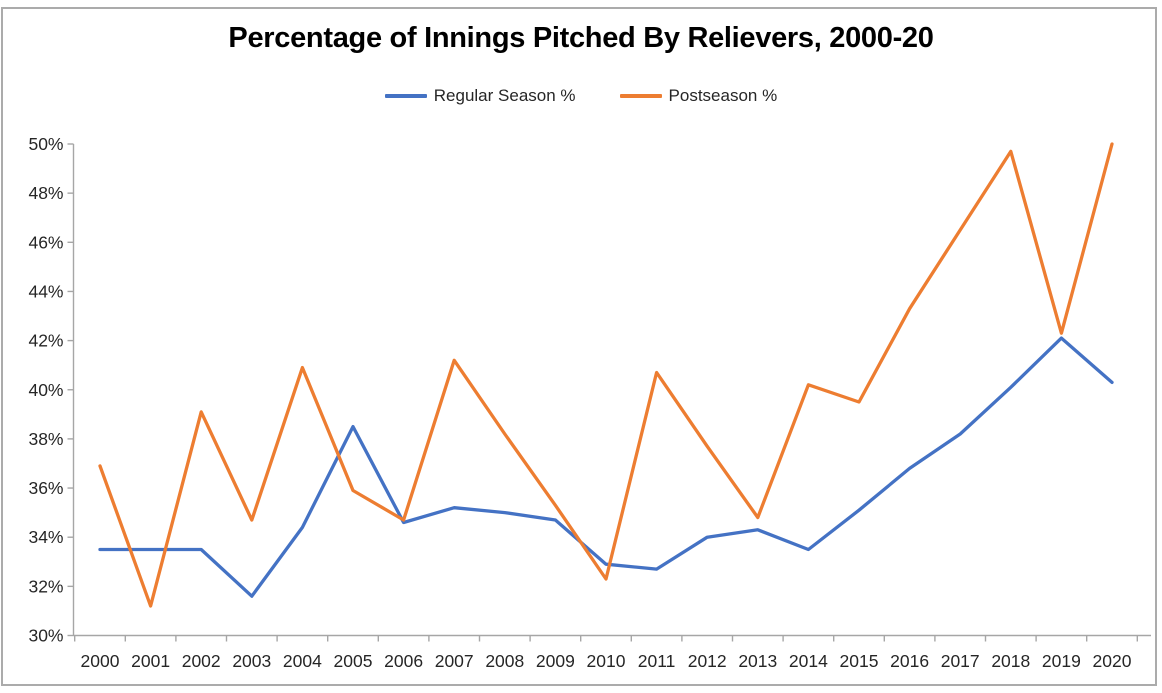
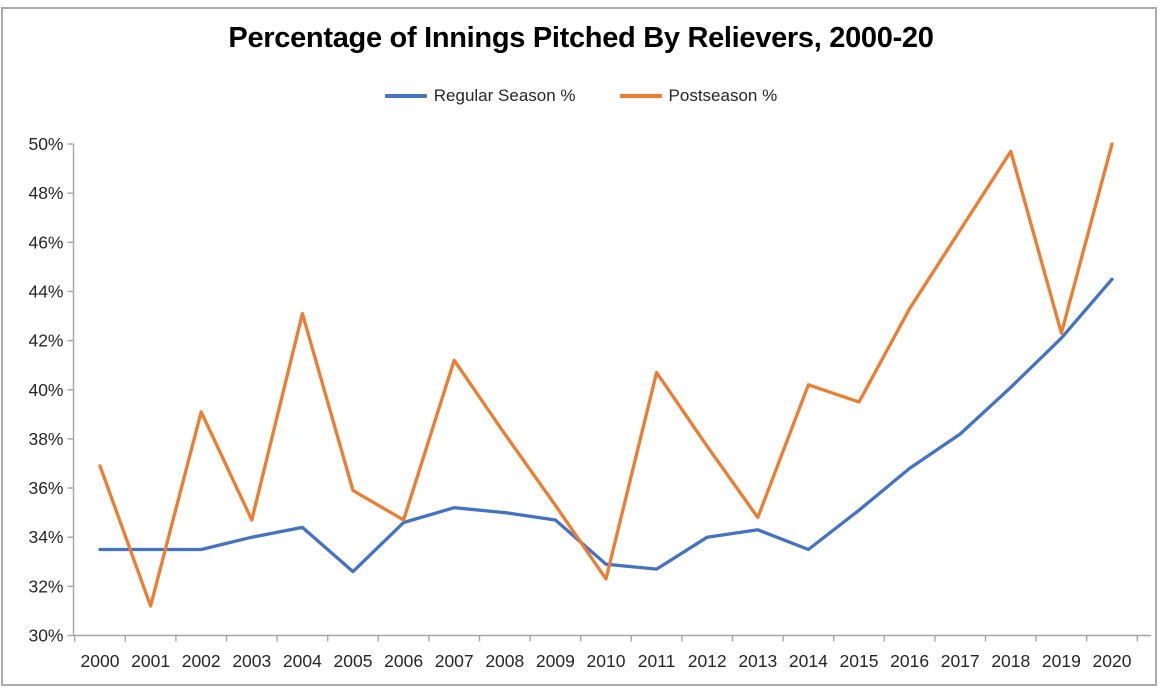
Regular Season %/2003: 31.6% -> 34.0%
Postseason %/2004: 40.9% -> 43.1%
Regular Season %/2005: 38.5% -> 32.6%
Regular Season %/2020: 40.3% -> 44.5%
